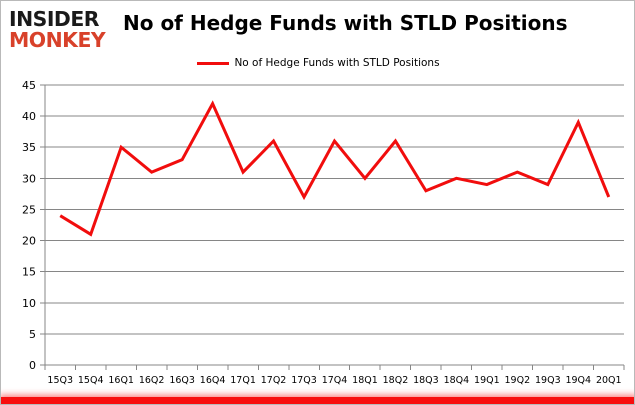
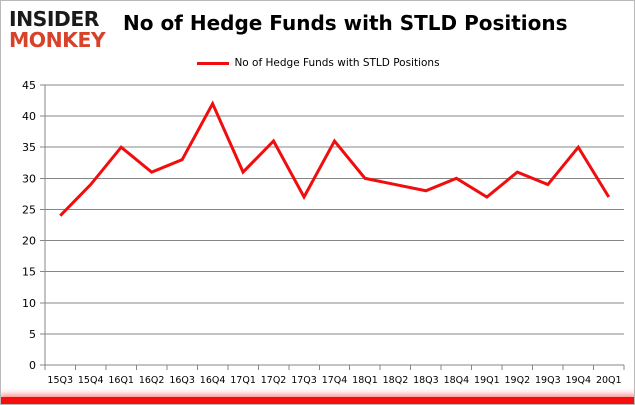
15Q4: 21 -> 29
18Q2: 36 -> 29
19Q1: 29 -> 27
19Q4: 39 -> 35
